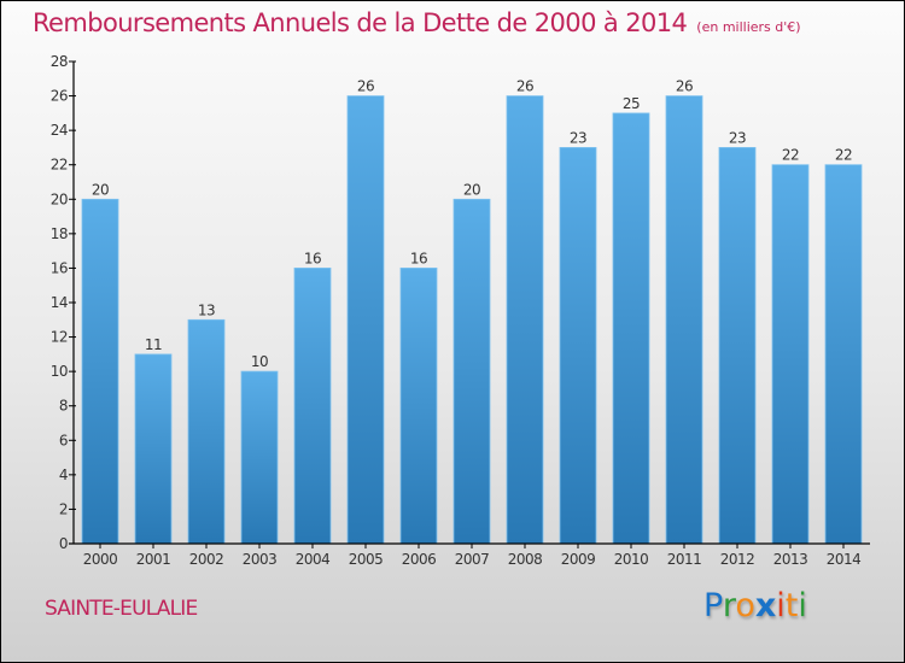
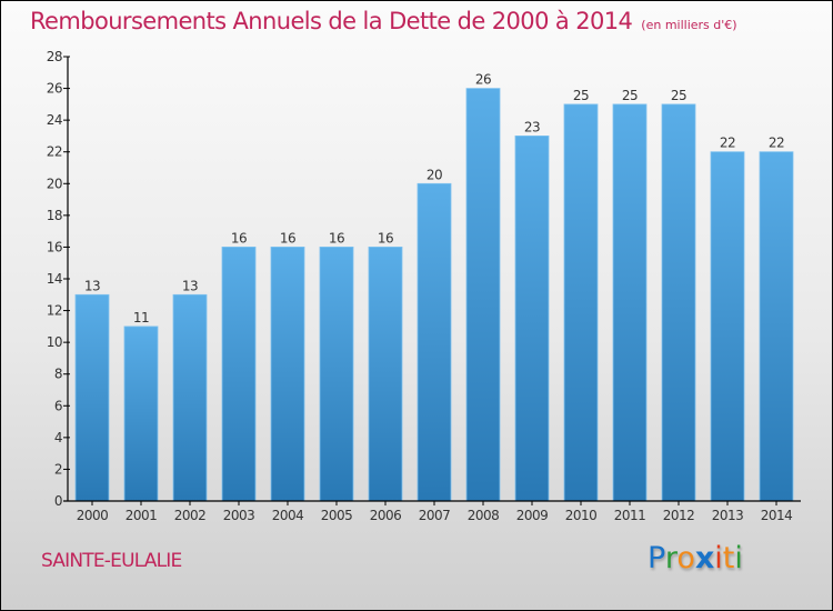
2000: 20 -> 13
2003: 10 -> 16
2005: 26 -> 16
2011: 26 -> 25
2012: 23 -> 25
